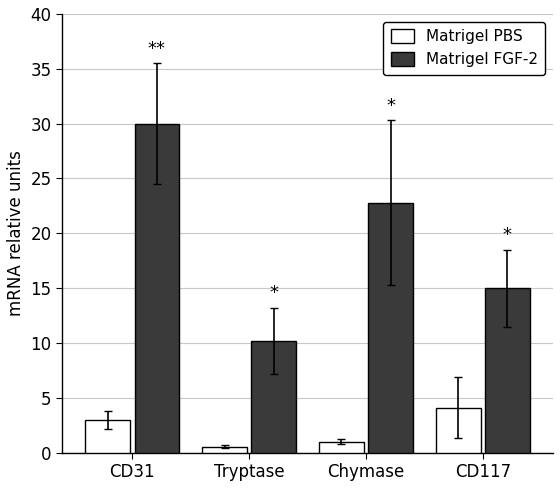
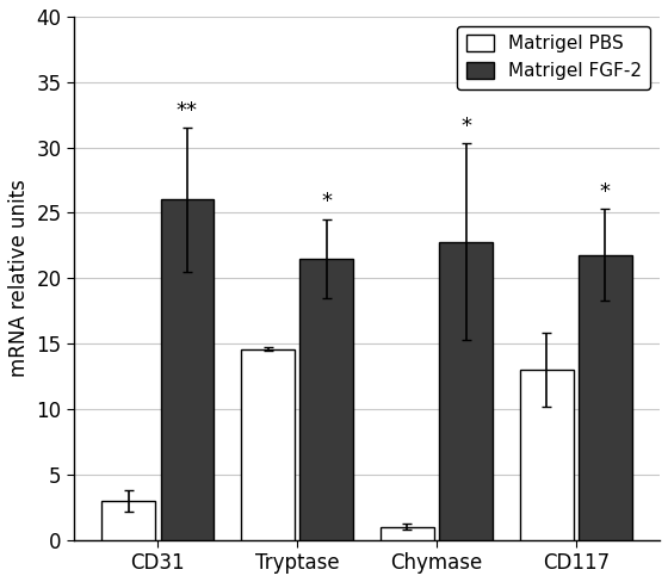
Matrigel FGF-2/CD31: 30.0 -> 26.0
Matrigel PBS/Tryptase: 0.6 -> 14.6
Matrigel FGF-2/Tryptase: 10.2 -> 21.5
Matrigel PBS/CD117: 4.1 -> 13.0
Matrigel FGF-2/CD117: 15.0 -> 21.8
